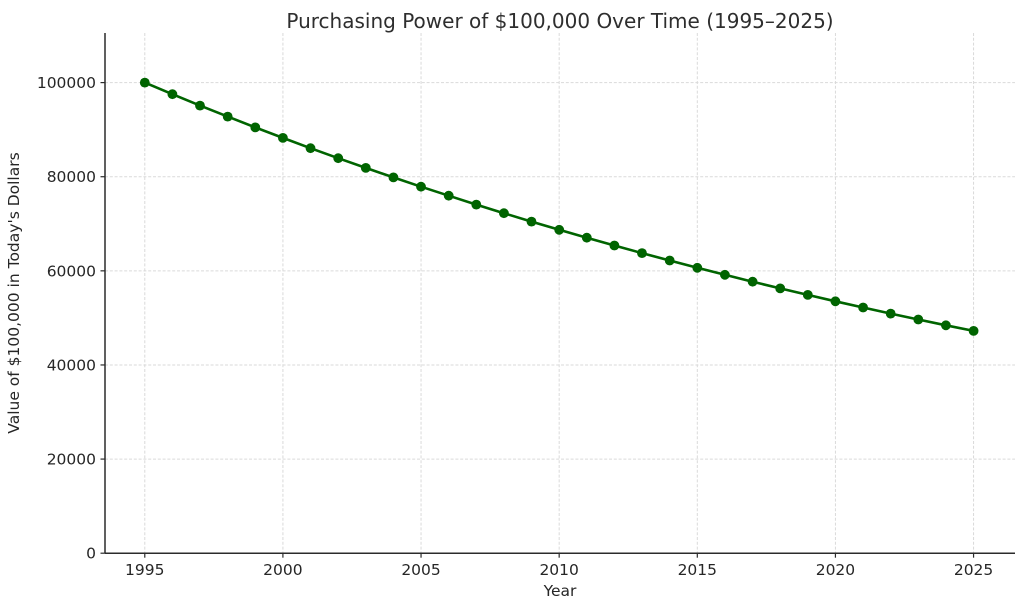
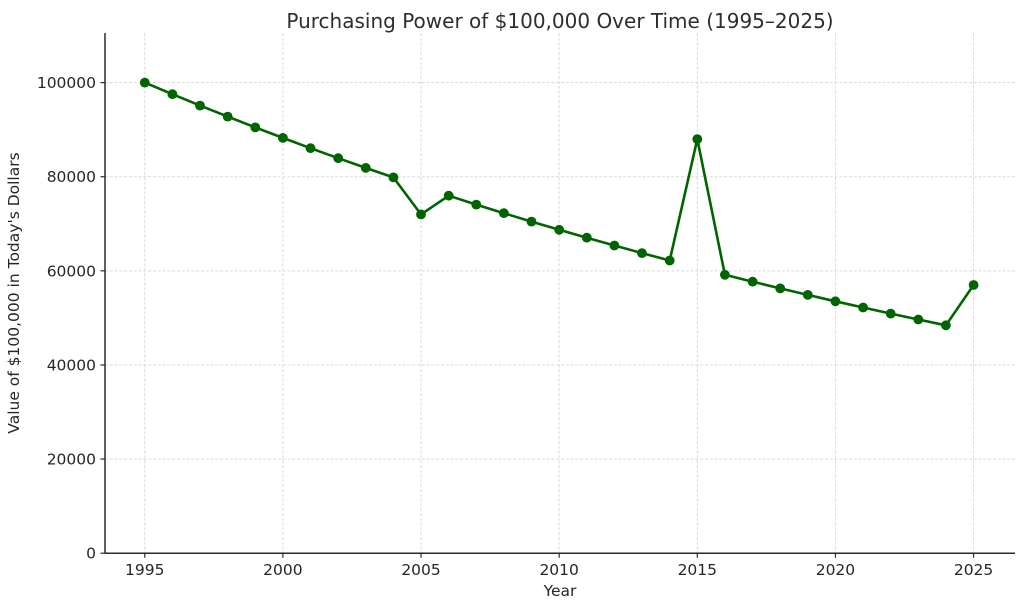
2005: 78000 -> 72000
2015: 61000 -> 88000
2025: 47000 -> 57000
